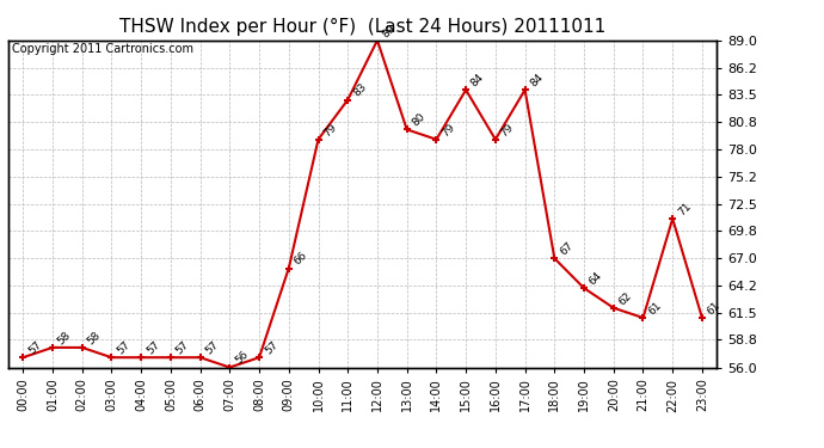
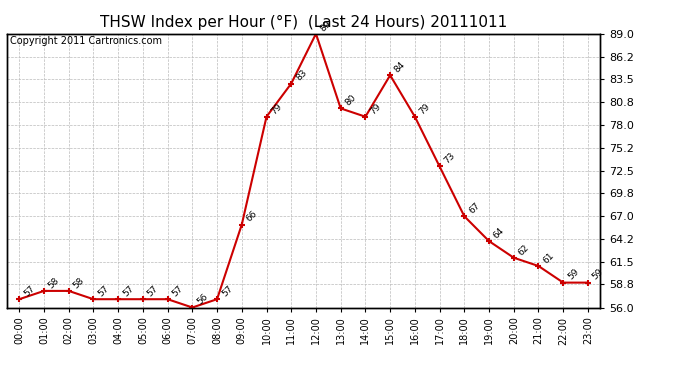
17:00: 84 -> 73
22:00: 71 -> 59
23:00: 61 -> 59
